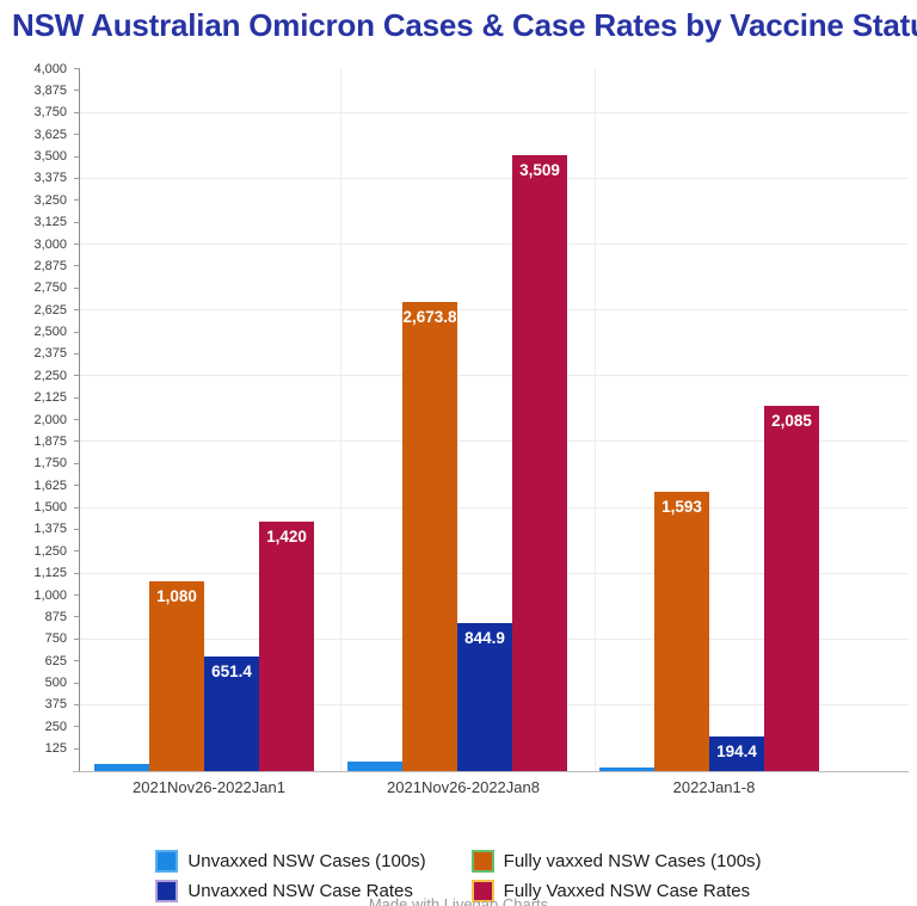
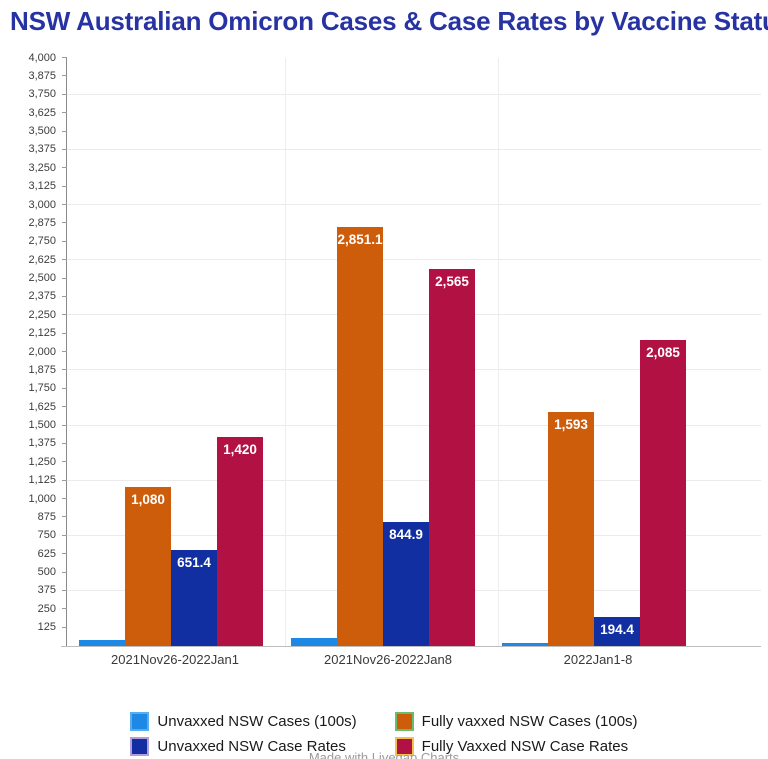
Fully vaxxed NSW Cases (100s)/2021Nov26-2022Jan8: 2,673.8 -> 2,851.1
Fully Vaxxed NSW Case Rates/2021Nov26-2022Jan8: 3,509 -> 2,565
